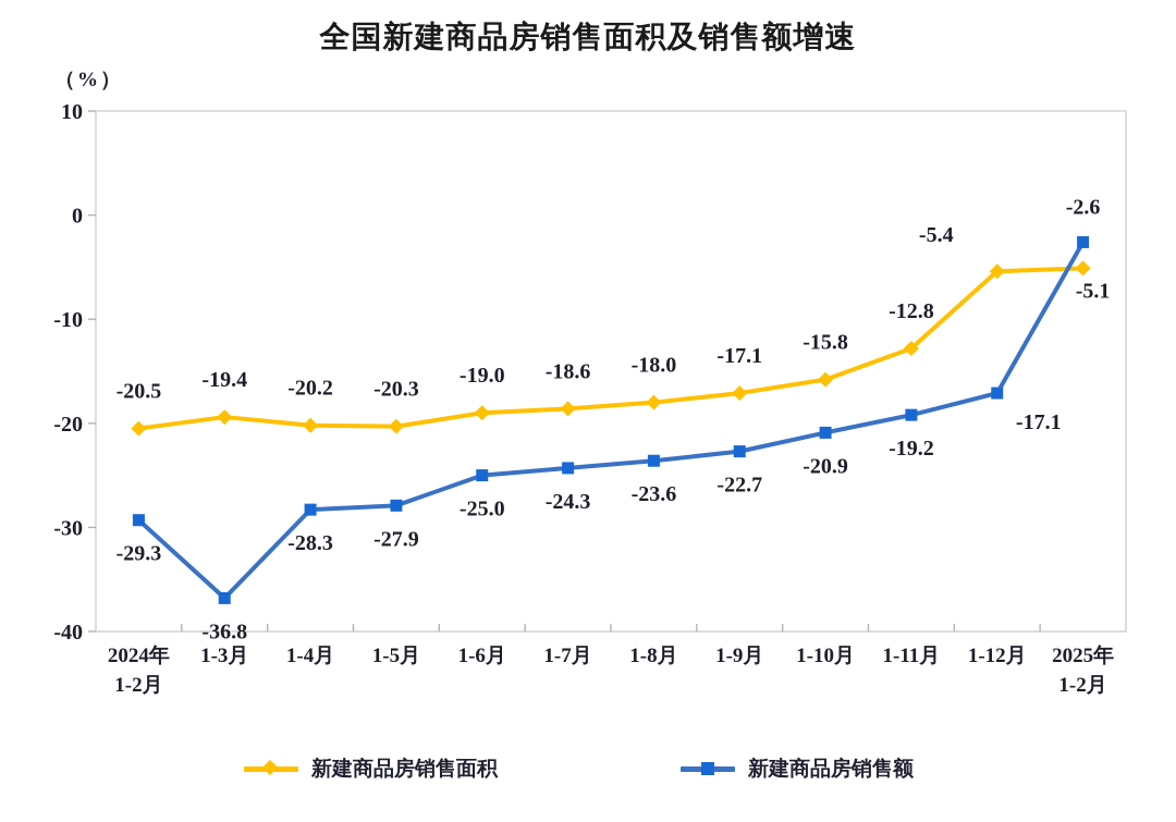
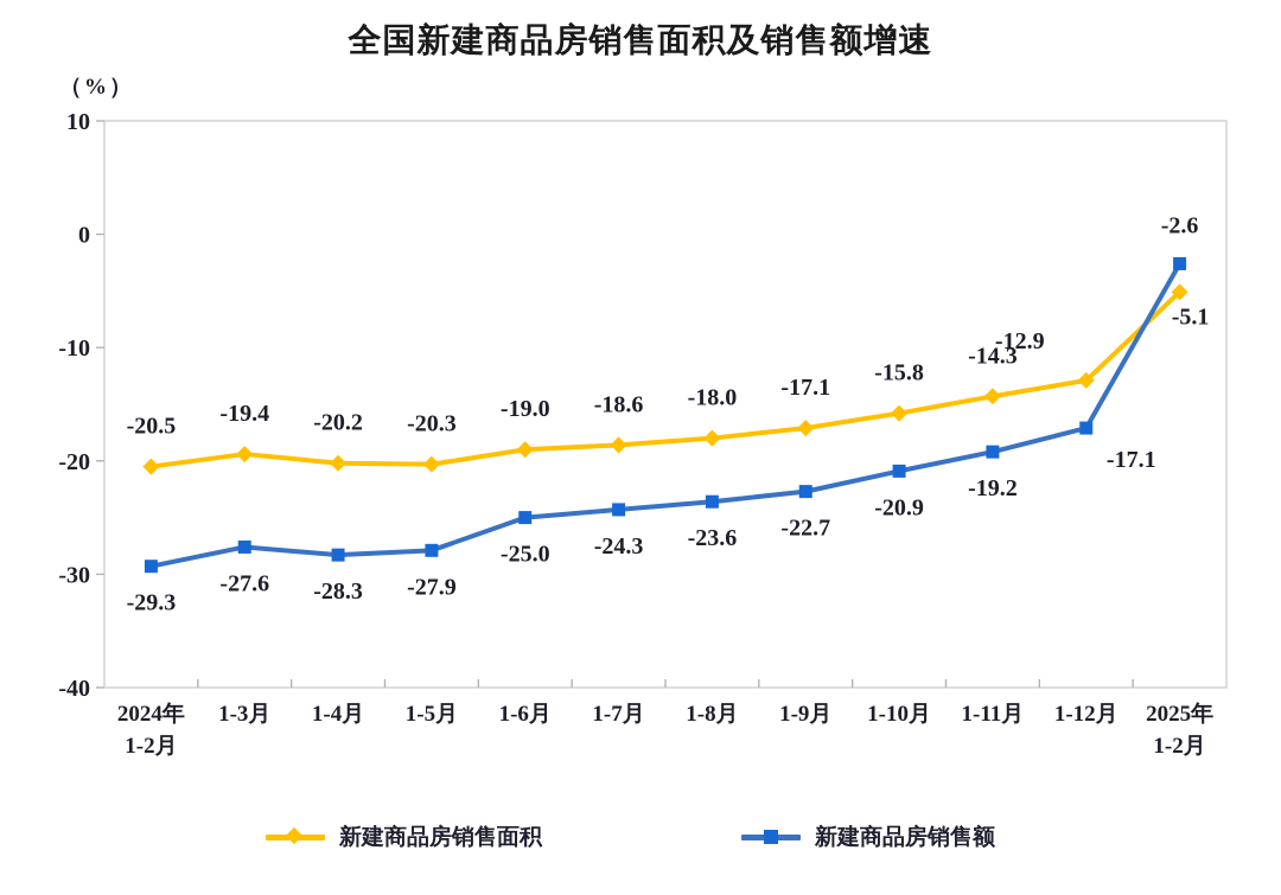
新建商品房销售额/1-3月: -36.8 -> -27.6
新建商品房销售面积/1-11月: -12.8 -> -14.3
新建商品房销售面积/1-12月: -5.4 -> -12.9
